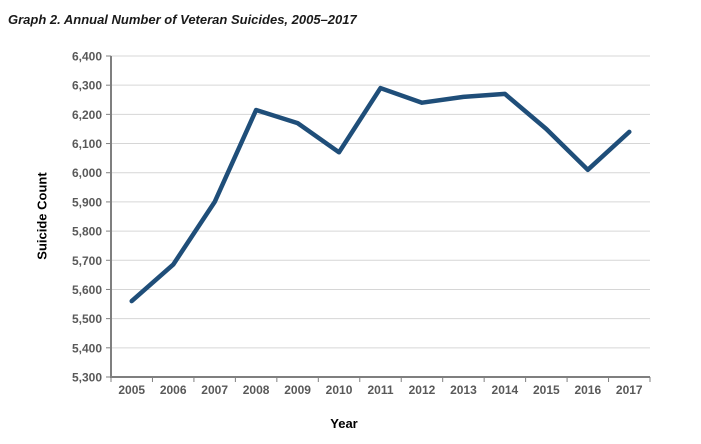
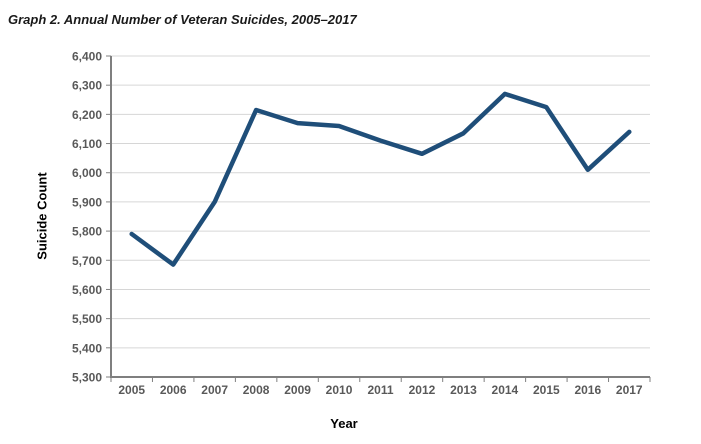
2005: 5560 -> 5790
2010: 6070 -> 6160
2011: 6290 -> 6110
2012: 6240 -> 6060
2013: 6260 -> 6140
2015: 6150 -> 6220
